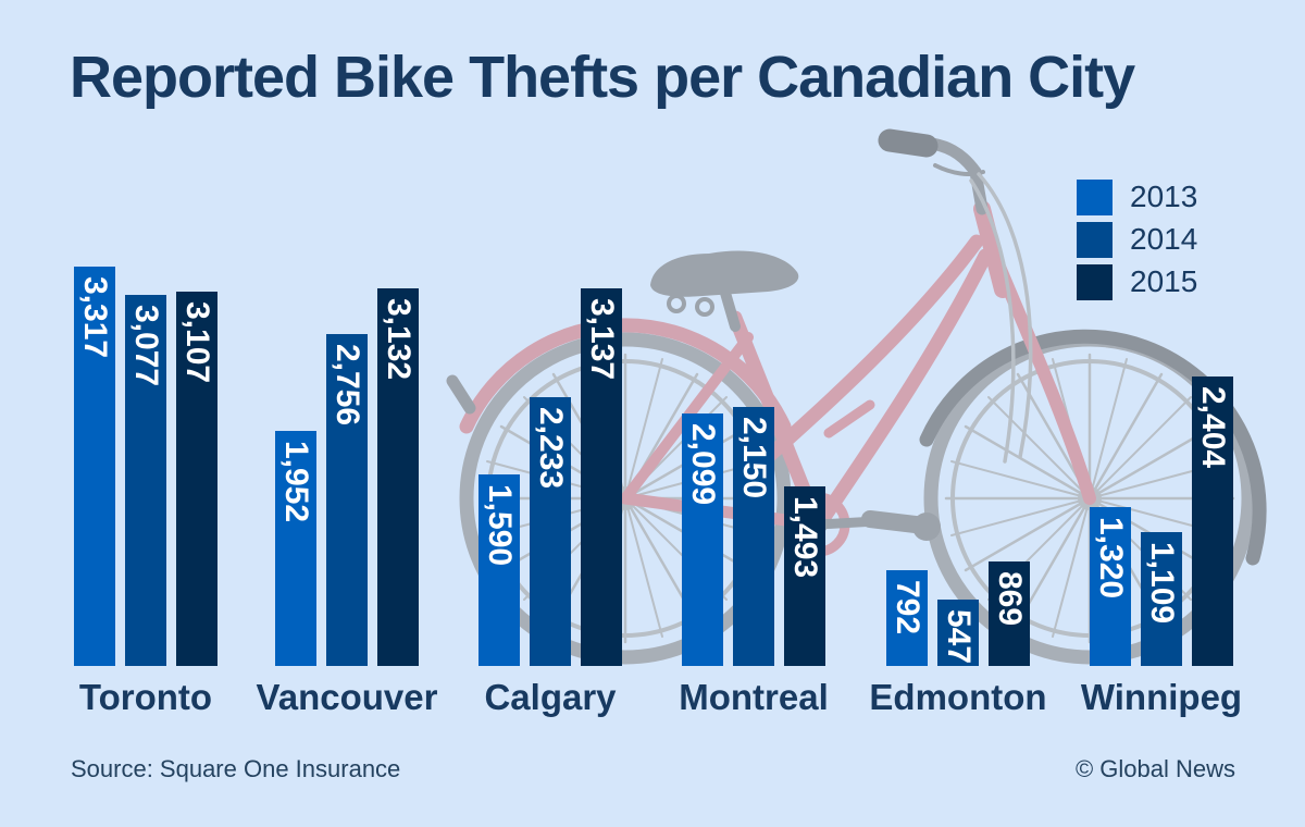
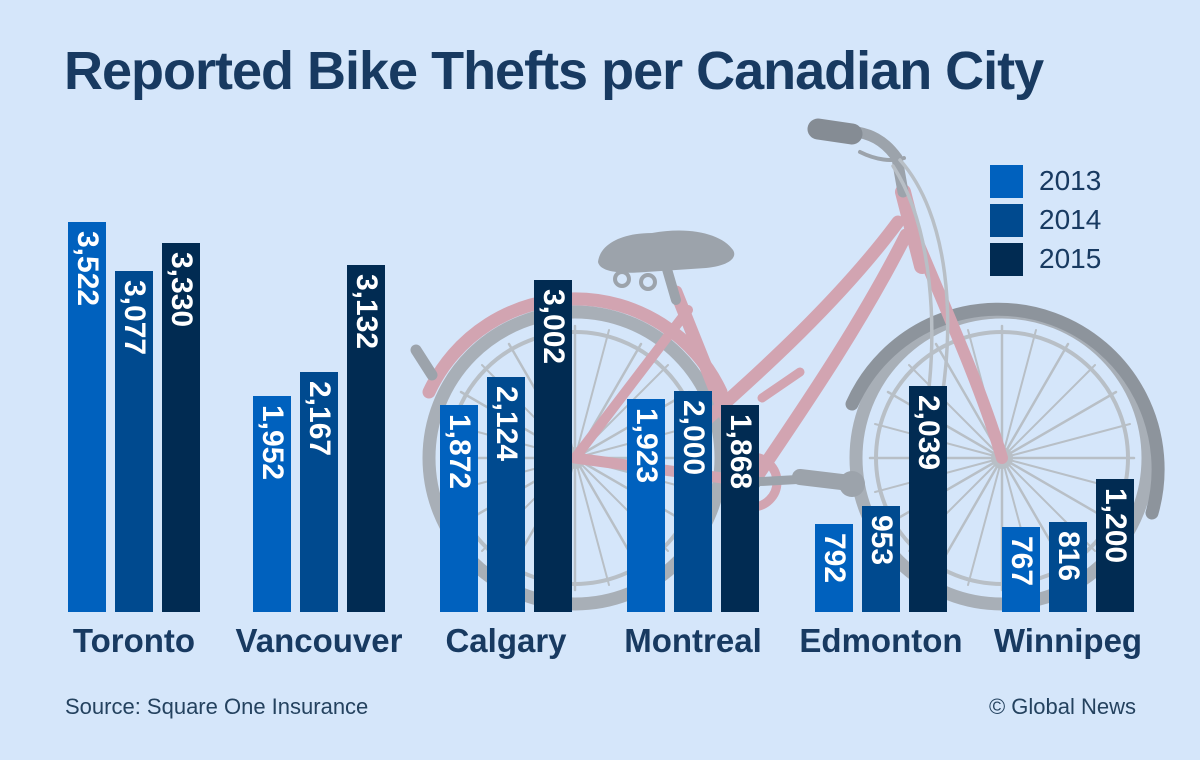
2013/Toronto: 3,317 -> 3,522
2015/Toronto: 3,107 -> 3,330
2014/Vancouver: 2,756 -> 2,167
2013/Calgary: 1,590 -> 1,872
2014/Calgary: 2,233 -> 2,124
2015/Calgary: 3,137 -> 3,002
2013/Montreal: 2,099 -> 1,923
2014/Montreal: 2,150 -> 2,000
2015/Montreal: 1,493 -> 1,868
2014/Edmonton: 547 -> 953
2015/Edmonton: 869 -> 2,039
2013/Winnipeg: 1,320 -> 767
2014/Winnipeg: 1,109 -> 816
2015/Winnipeg: 2,404 -> 1,200
